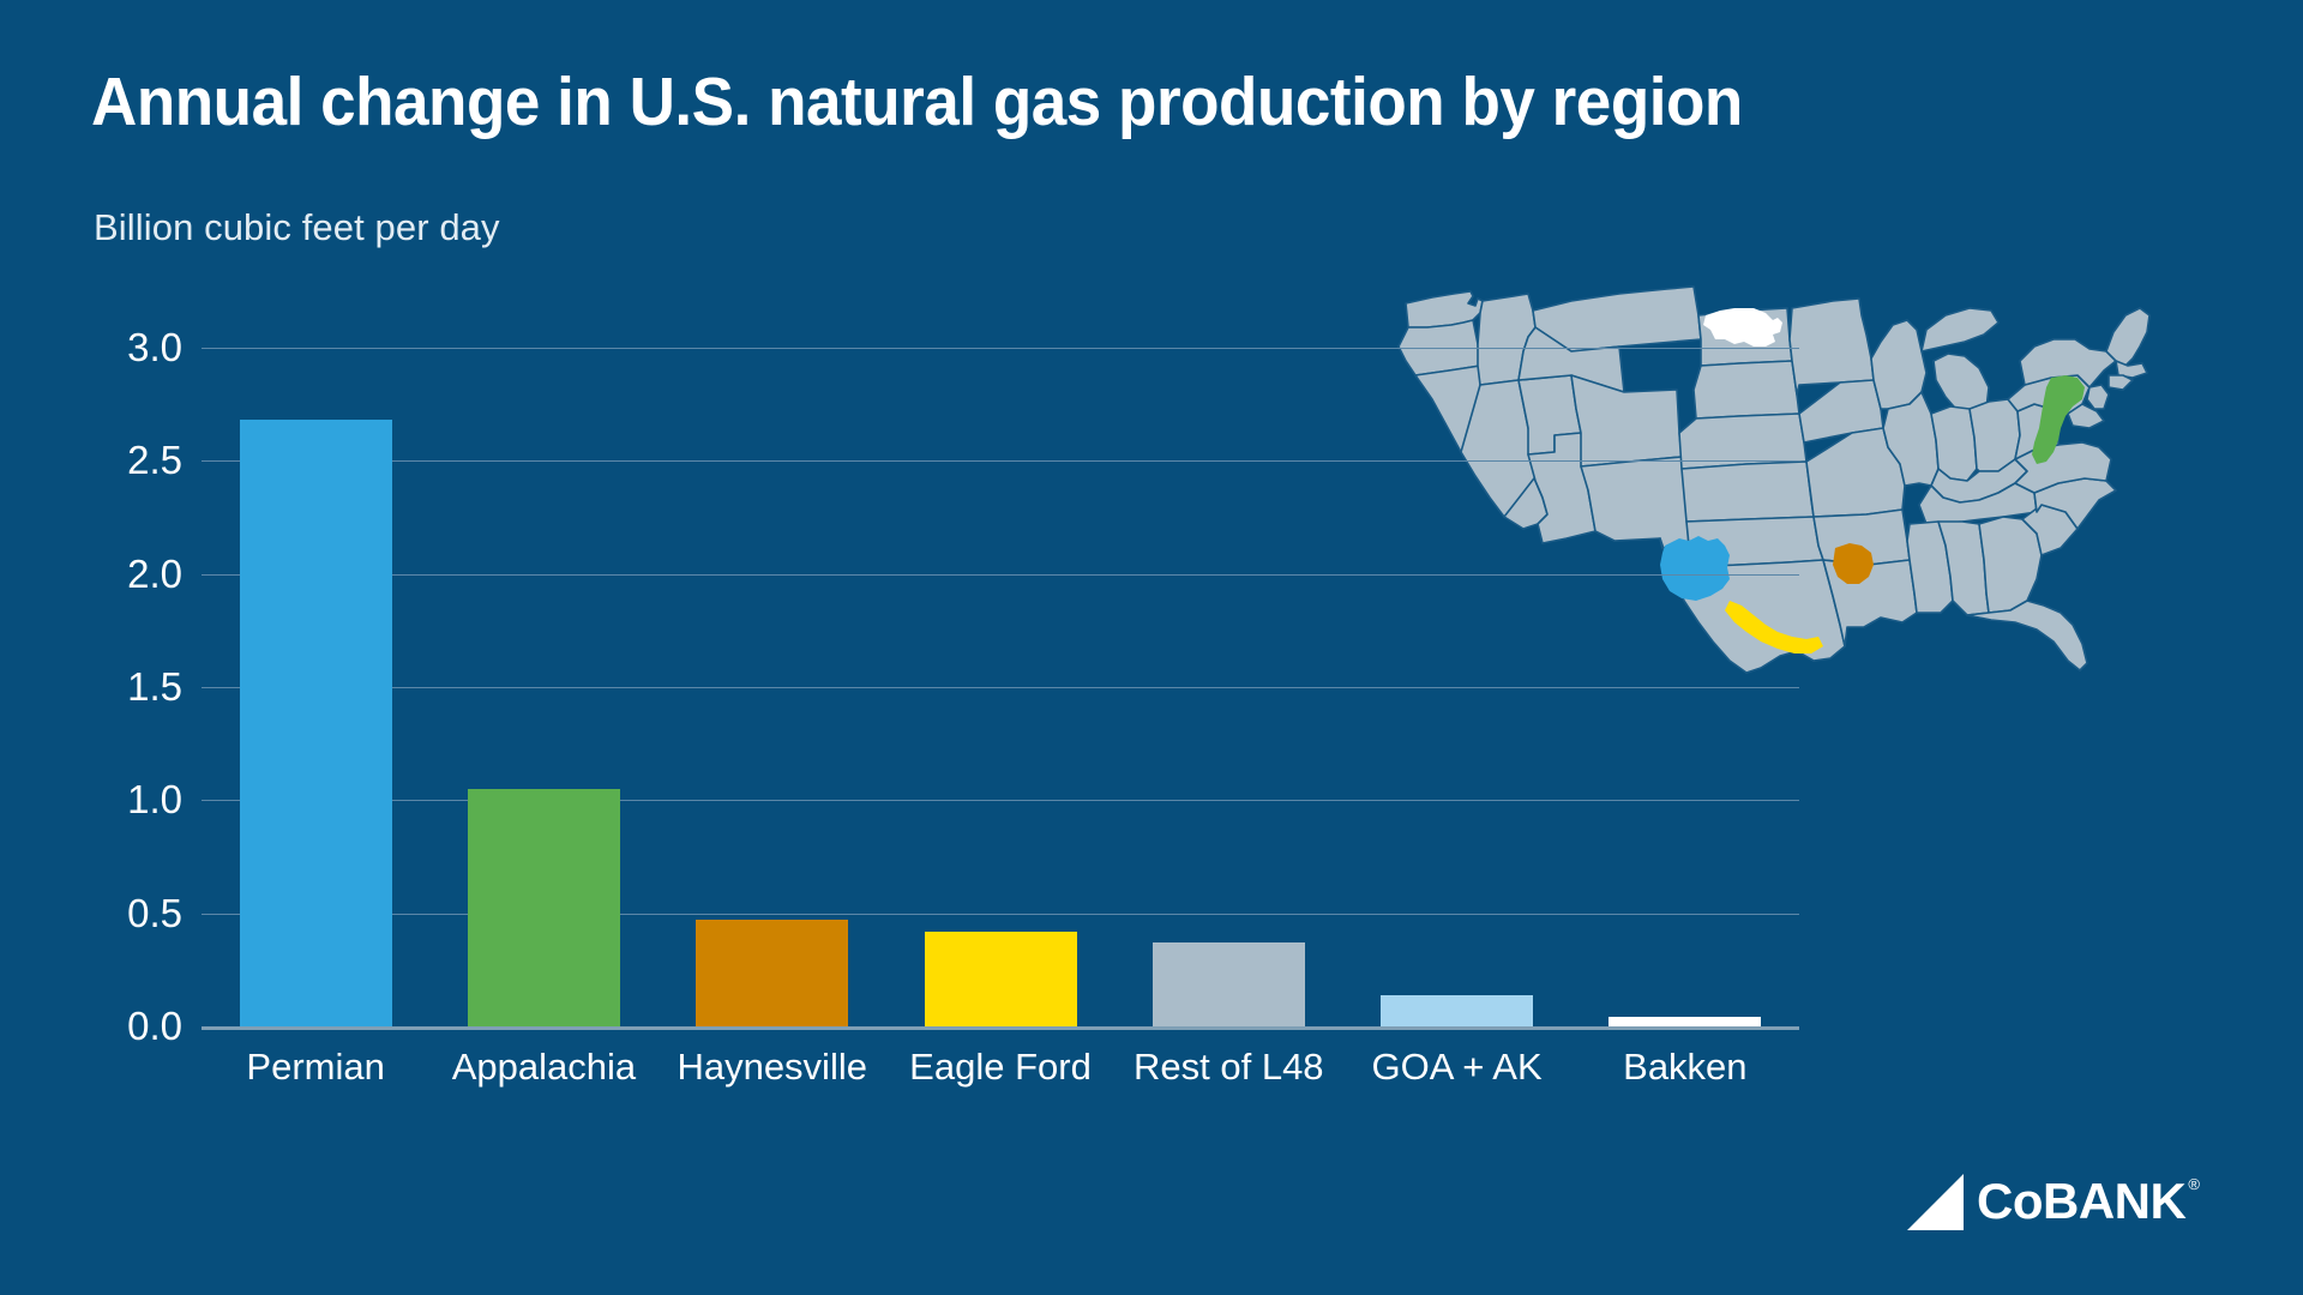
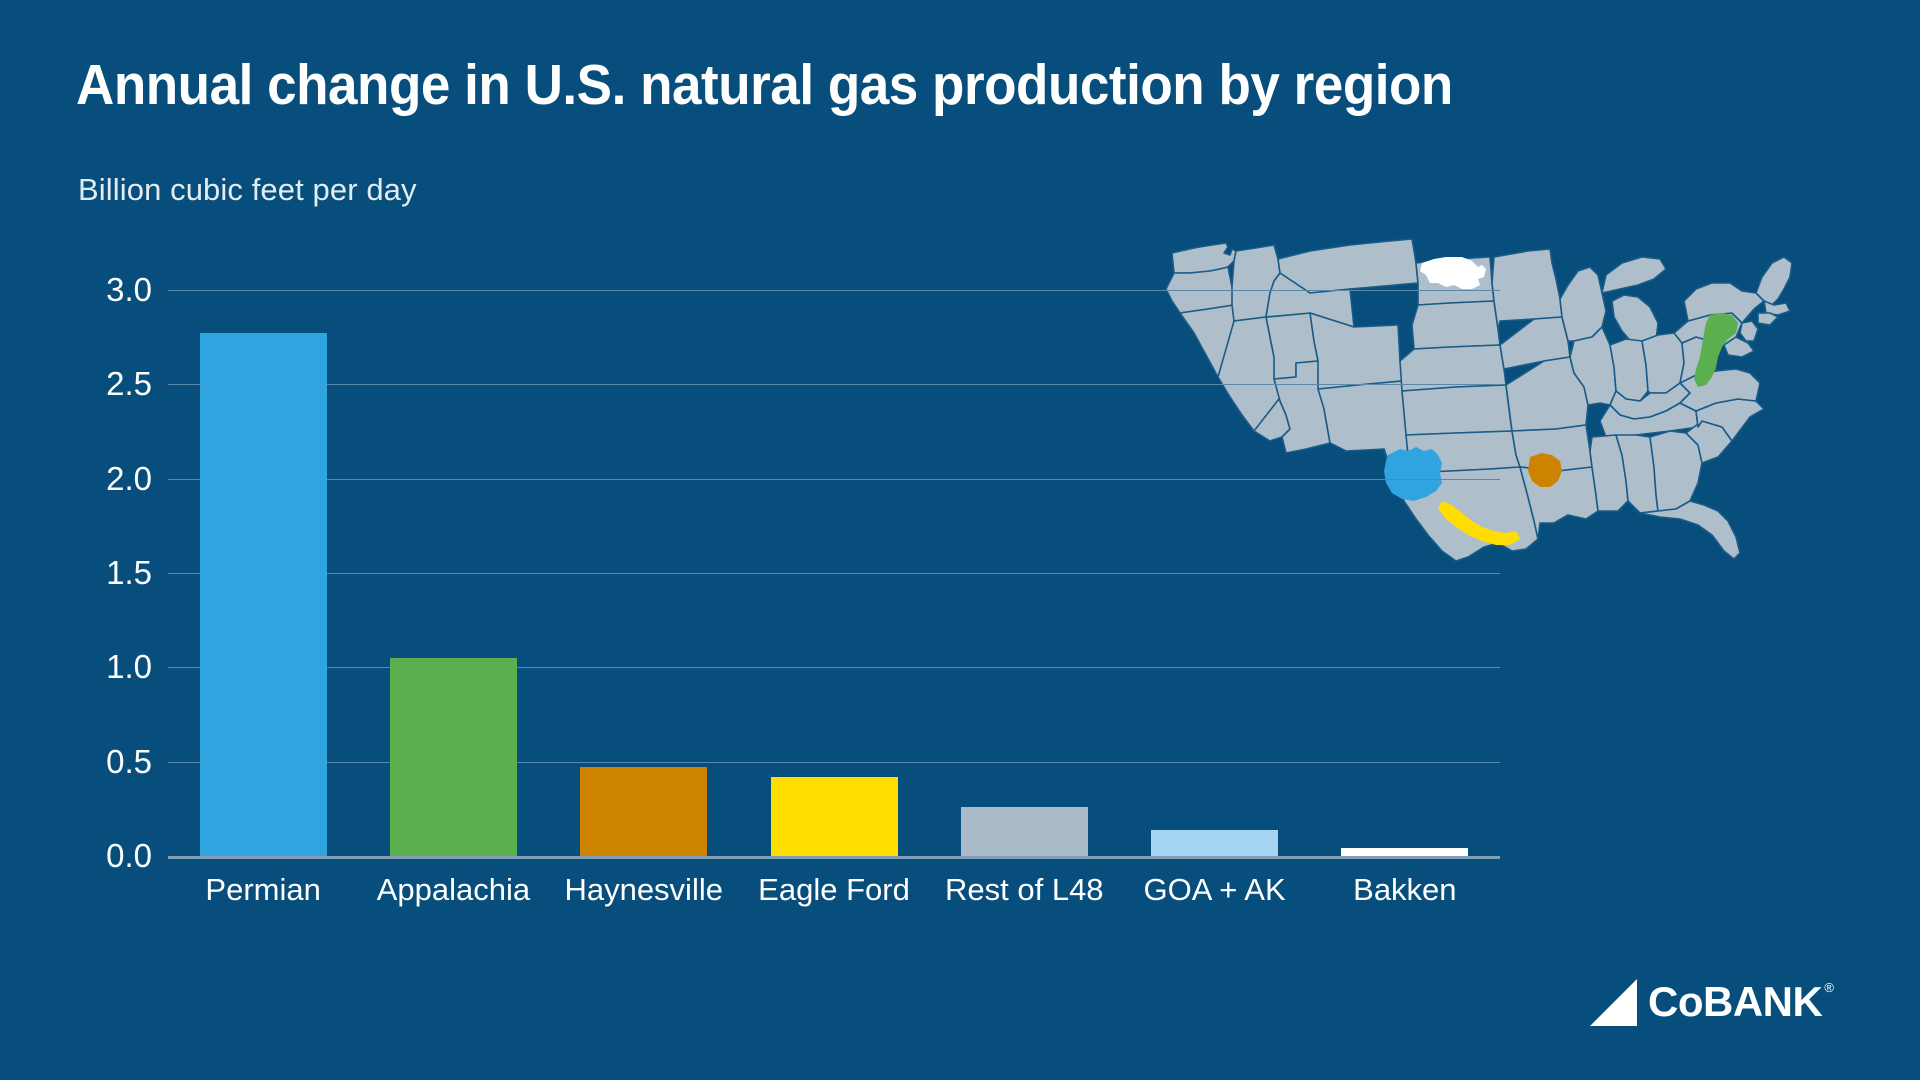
Permian: 2.68 -> 2.77
Rest of L48: 0.37 -> 0.26
